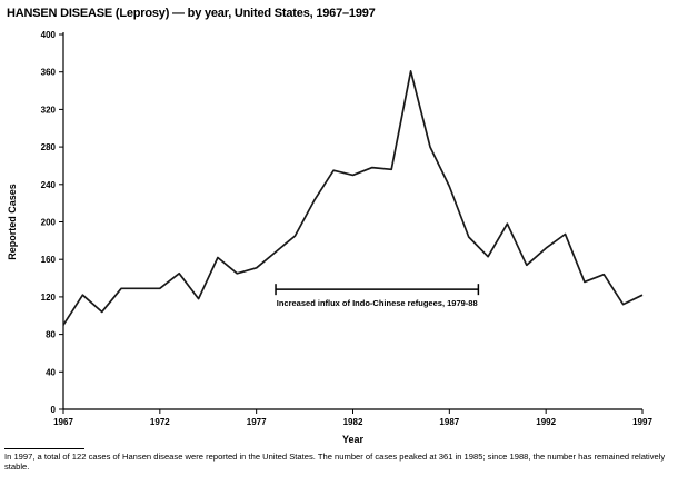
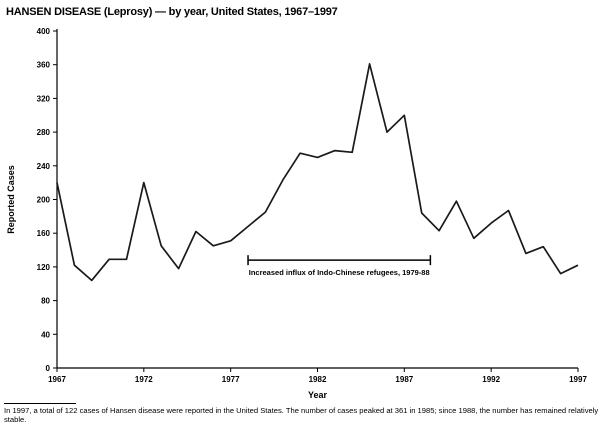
1967: 90 -> 220
1972: 130 -> 220
1987: 240 -> 300
